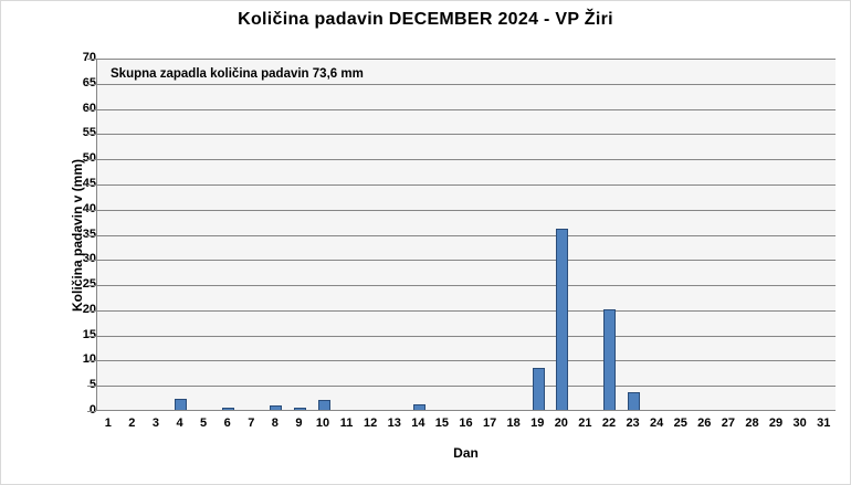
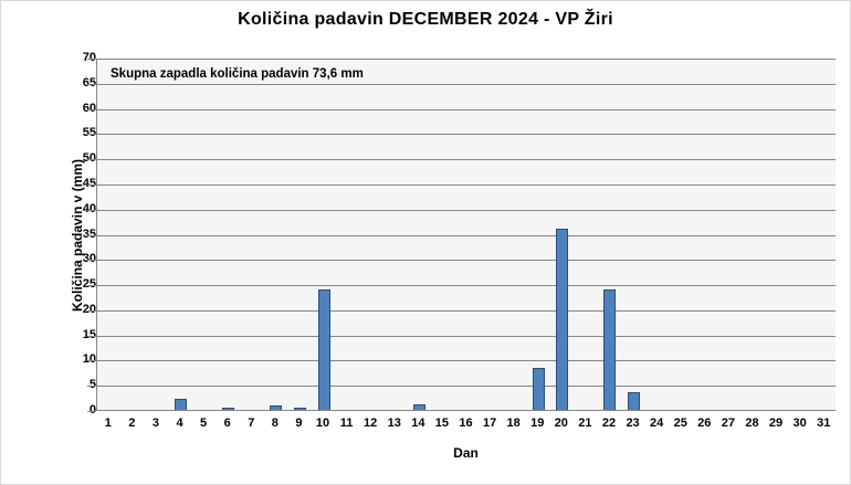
10: 2 -> 24
22: 20 -> 24
